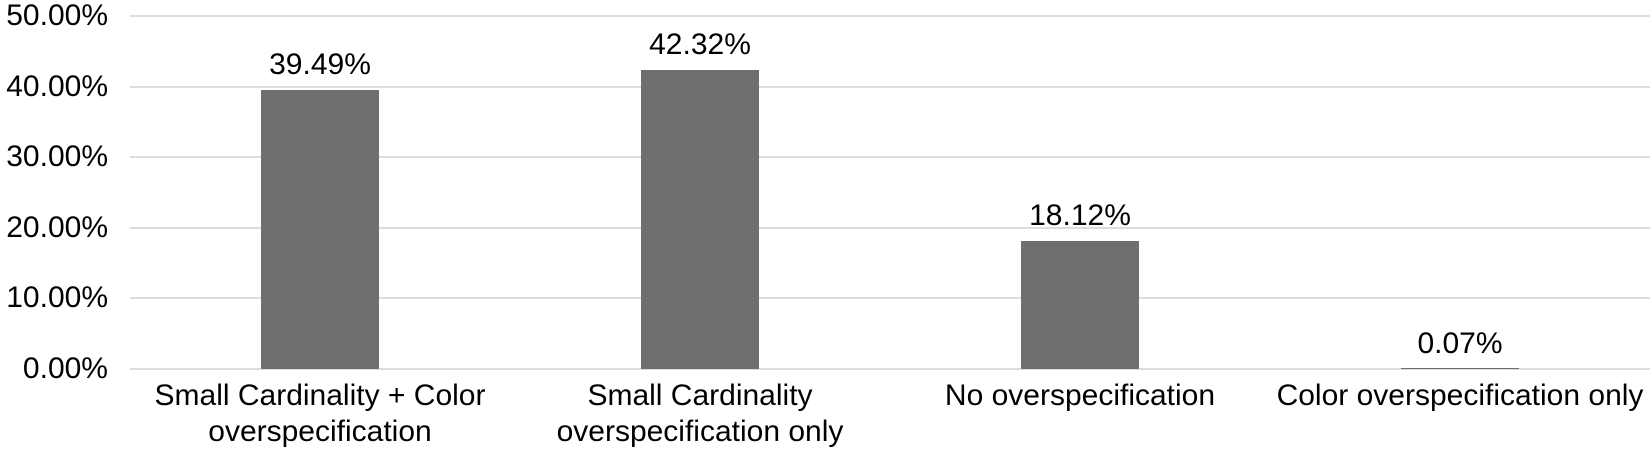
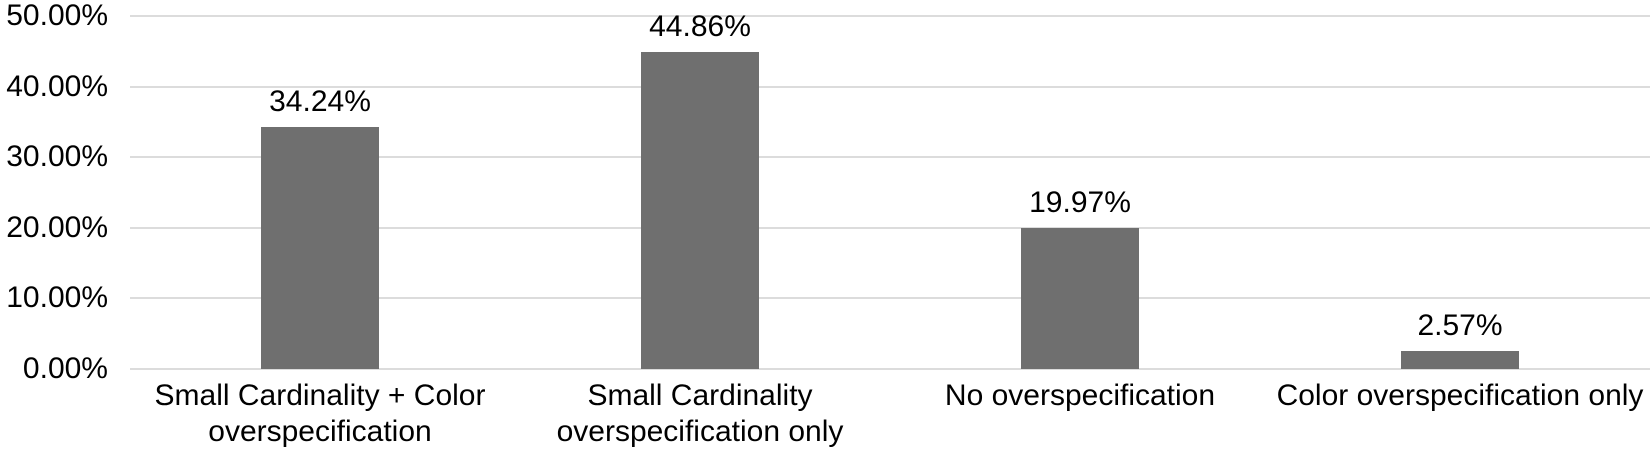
Small Cardinality + Color overspecification: 39.49% -> 34.24%
Small Cardinality overspecification only: 42.32% -> 44.86%
No overspecification: 18.12% -> 19.97%
Color overspecification only: 0.07% -> 2.57%
